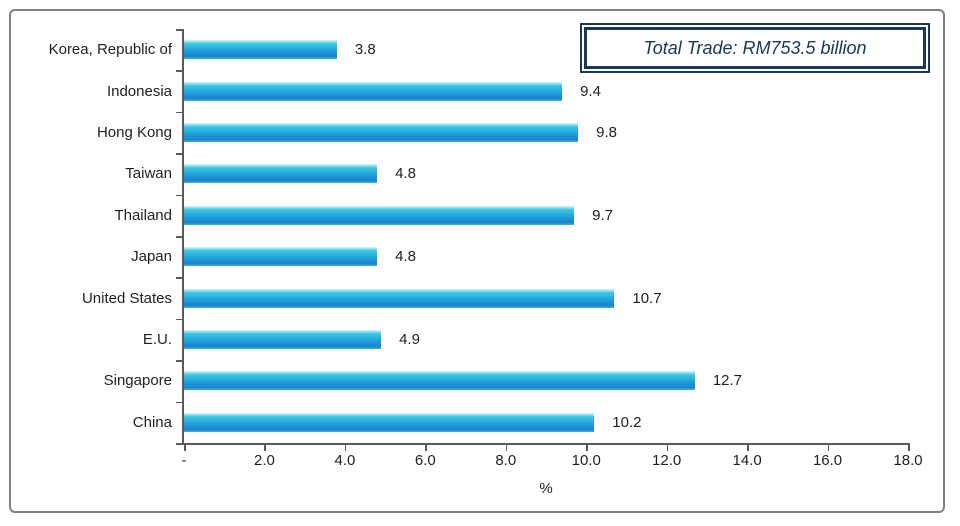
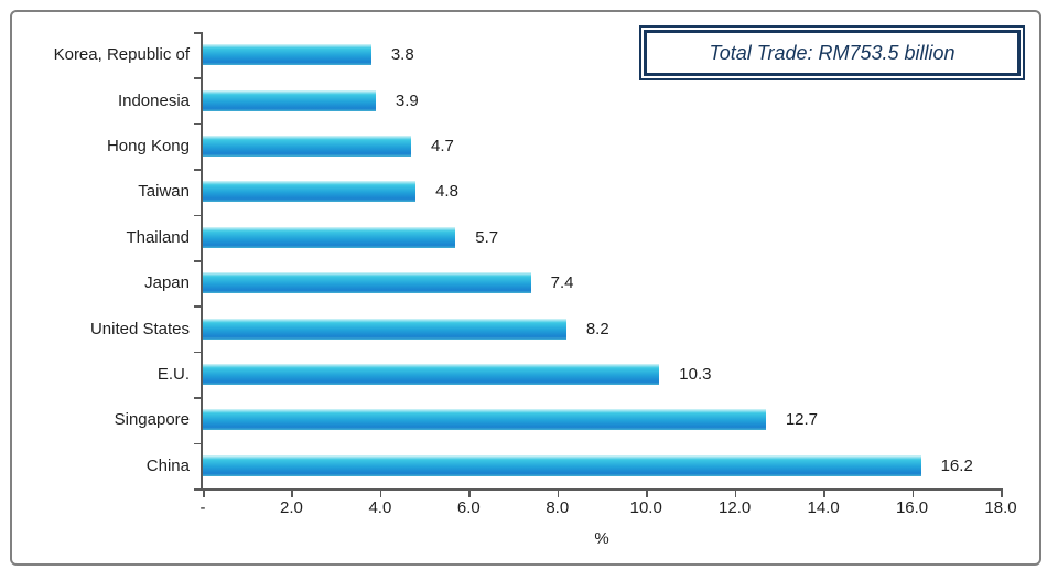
Indonesia: 9.4 -> 3.9
Hong Kong: 9.8 -> 4.7
Thailand: 9.7 -> 5.7
Japan: 4.8 -> 7.4
United States: 10.7 -> 8.2
E.U.: 4.9 -> 10.3
China: 10.2 -> 16.2
